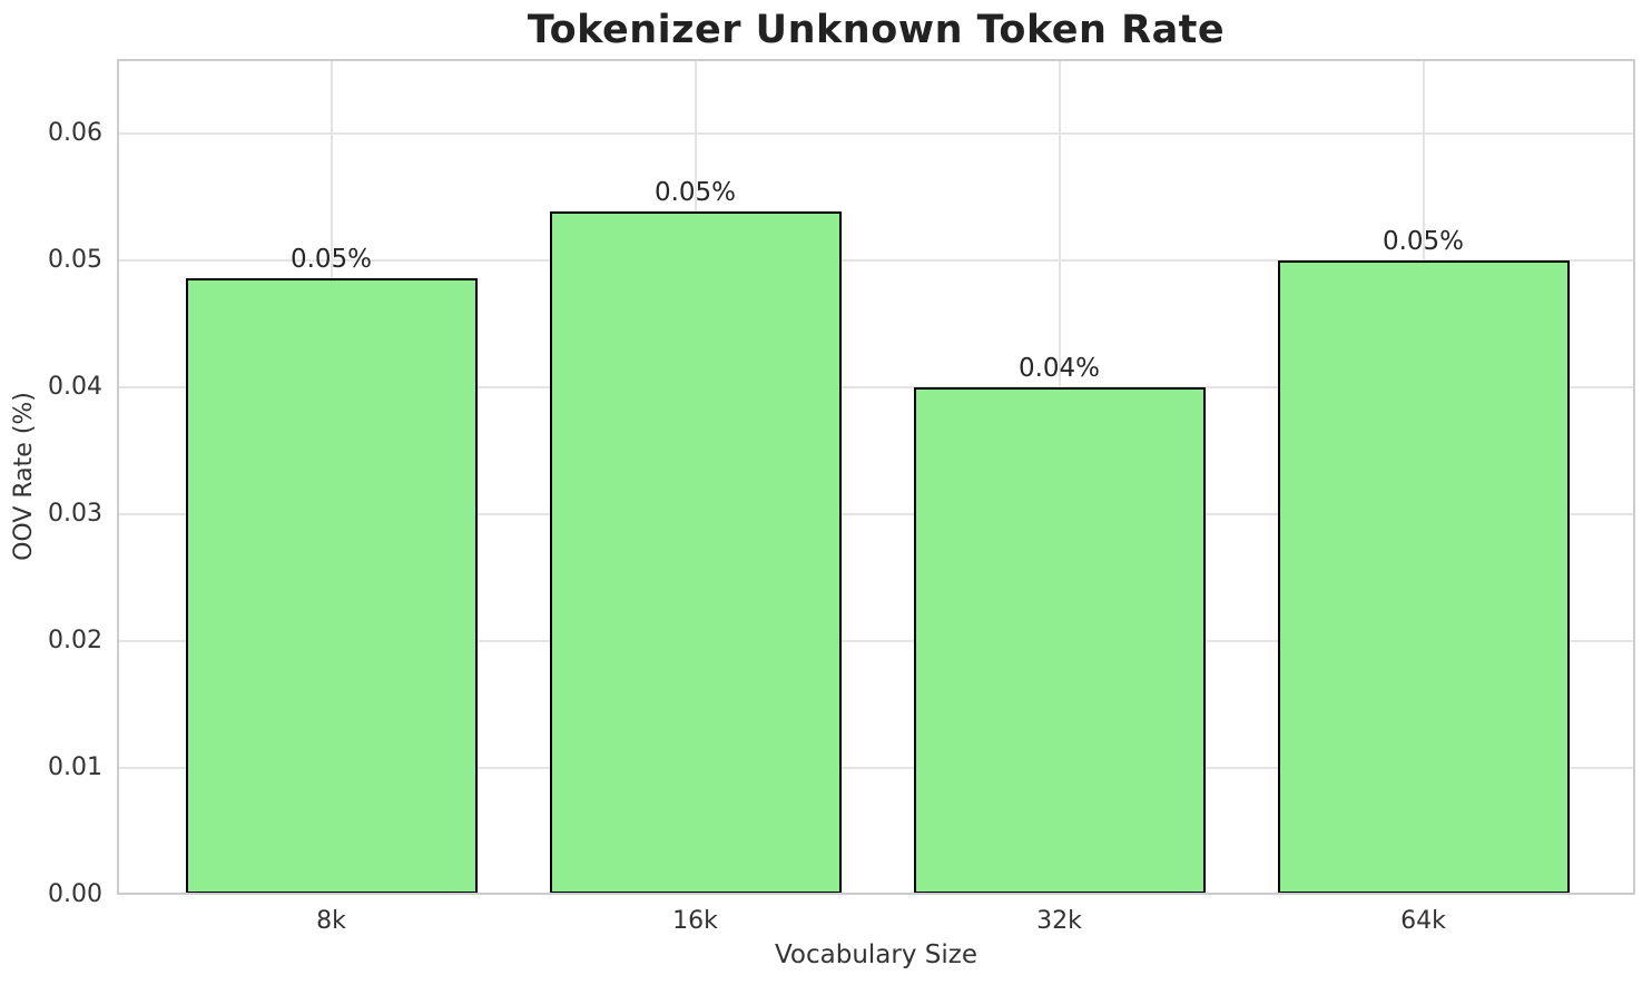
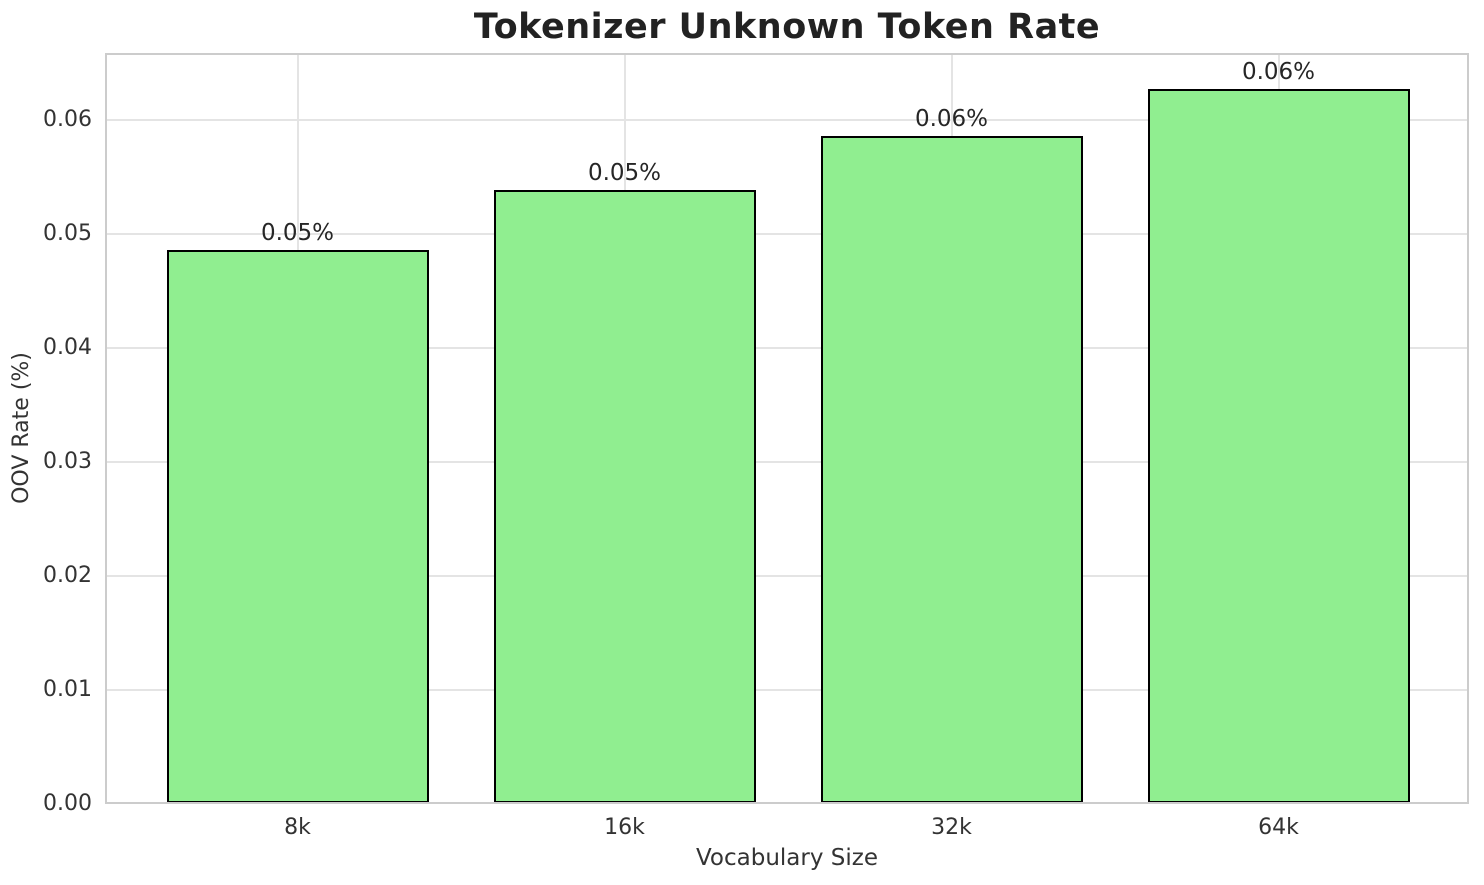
32k: 0.04% -> 0.06%
64k: 0.05% -> 0.06%
